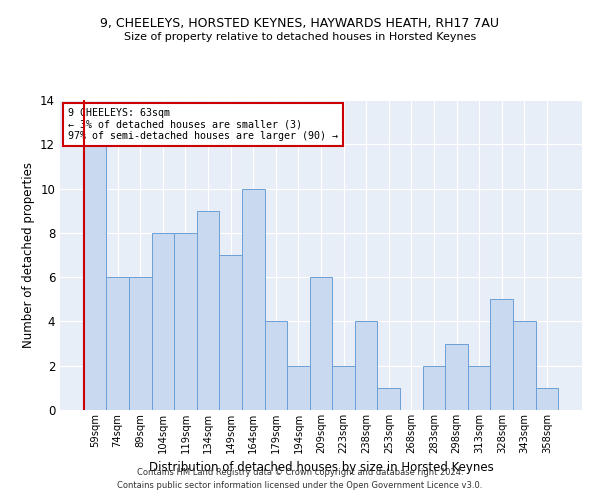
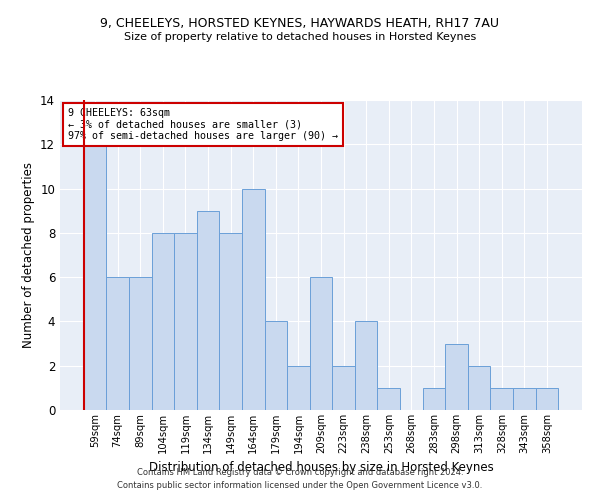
149sqm: 7 -> 8
283sqm: 2 -> 1
328sqm: 5 -> 1
343sqm: 4 -> 1
